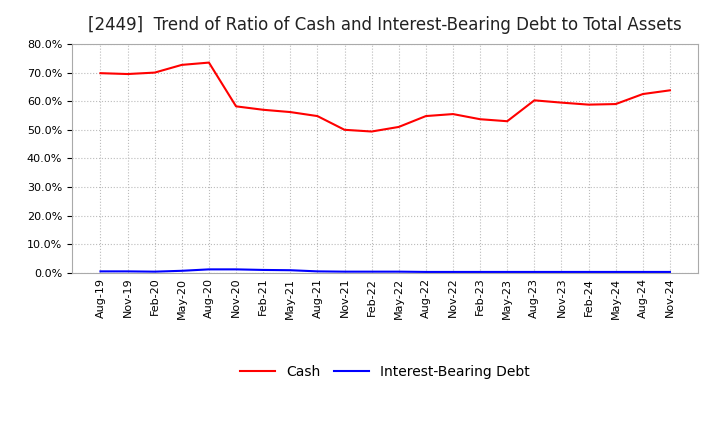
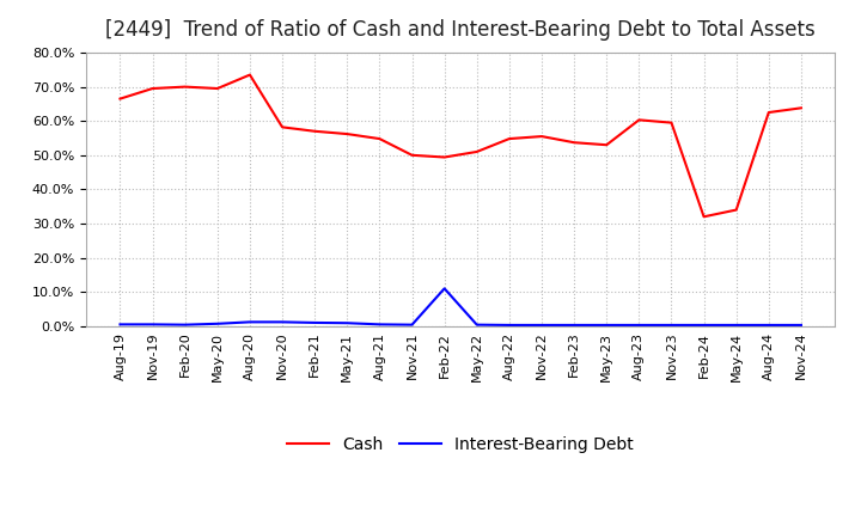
Cash/Aug-19: 69.8% -> 66.5%
Cash/May-20: 72.7% -> 69.5%
Interest-Bearing Debt/Feb-22: 0.4% -> 11.0%
Cash/Feb-24: 58.8% -> 32.0%
Cash/May-24: 59.0% -> 34.0%
